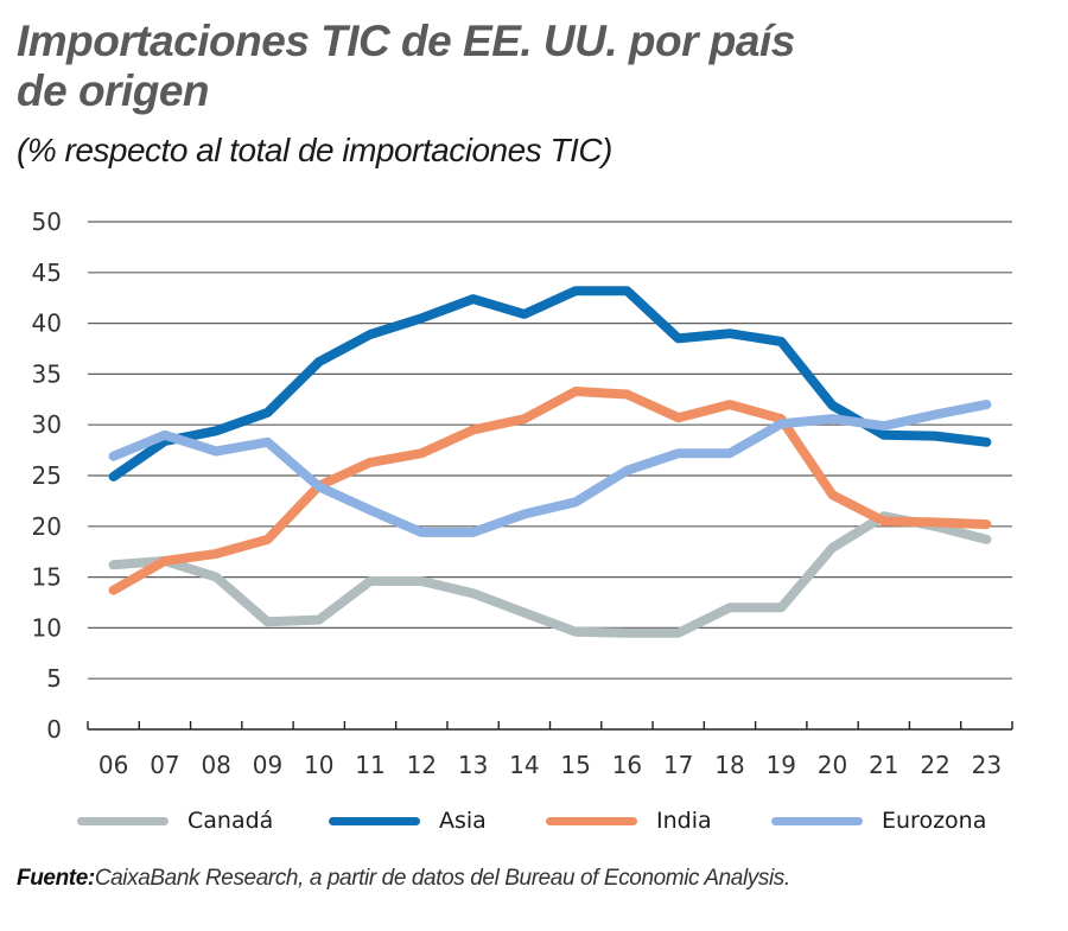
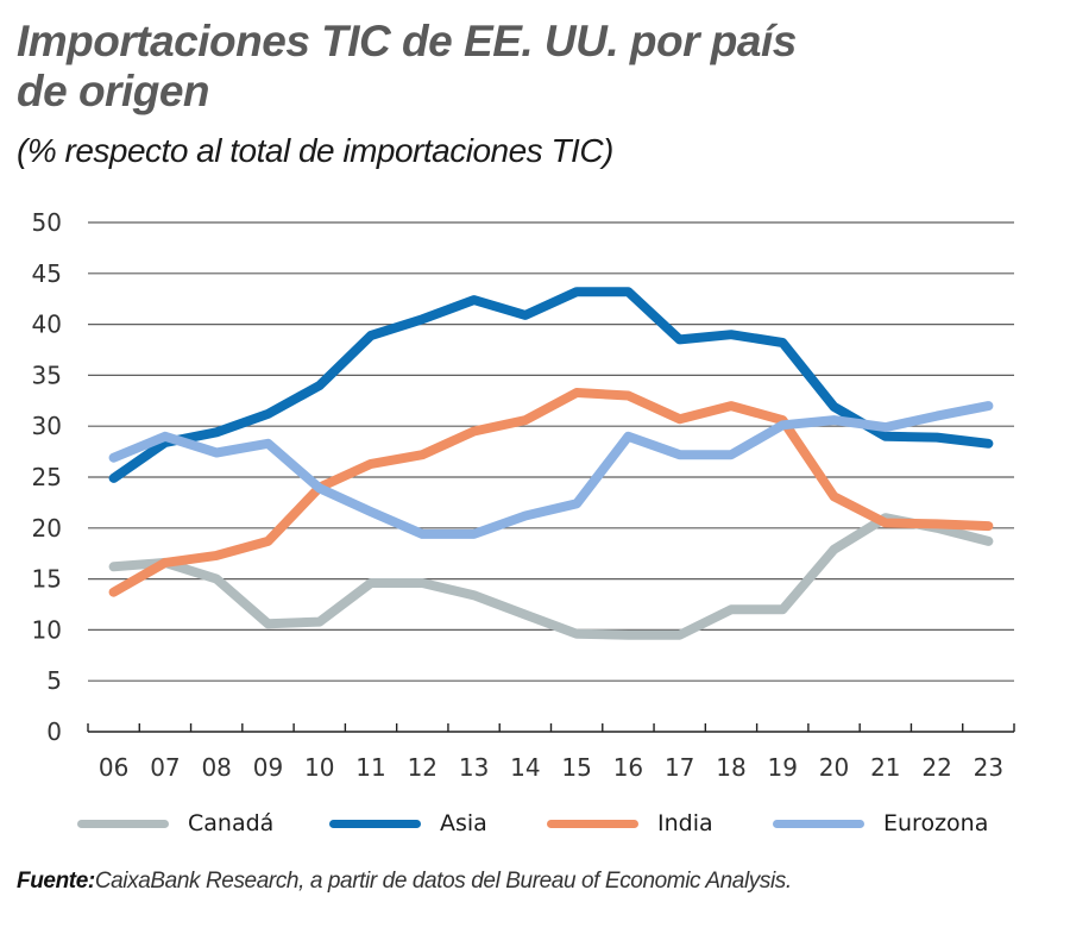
Asia/10: 36 -> 34
Eurozona/16: 26 -> 29
